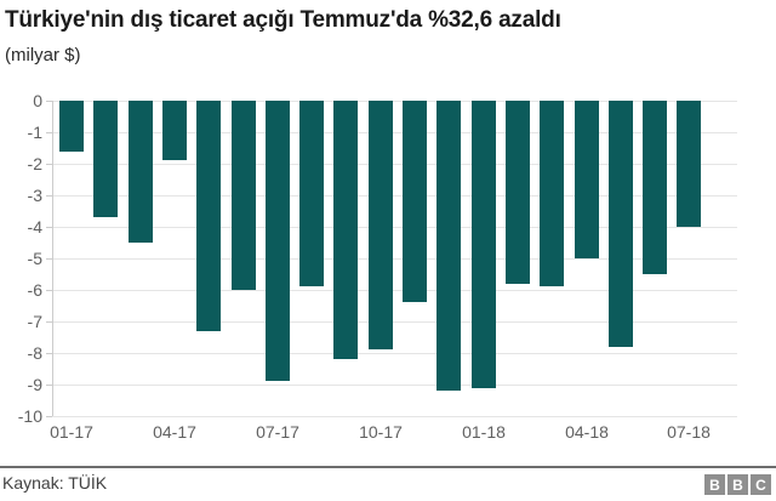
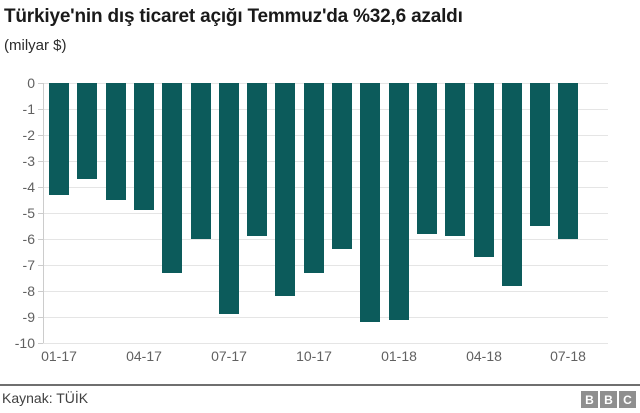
01-17: -1.6 -> -4.3
04-17: -1.9 -> -4.9
10-17: -7.9 -> -7.3
04-18: -5.0 -> -6.7
07-18: -4.0 -> -6.0
